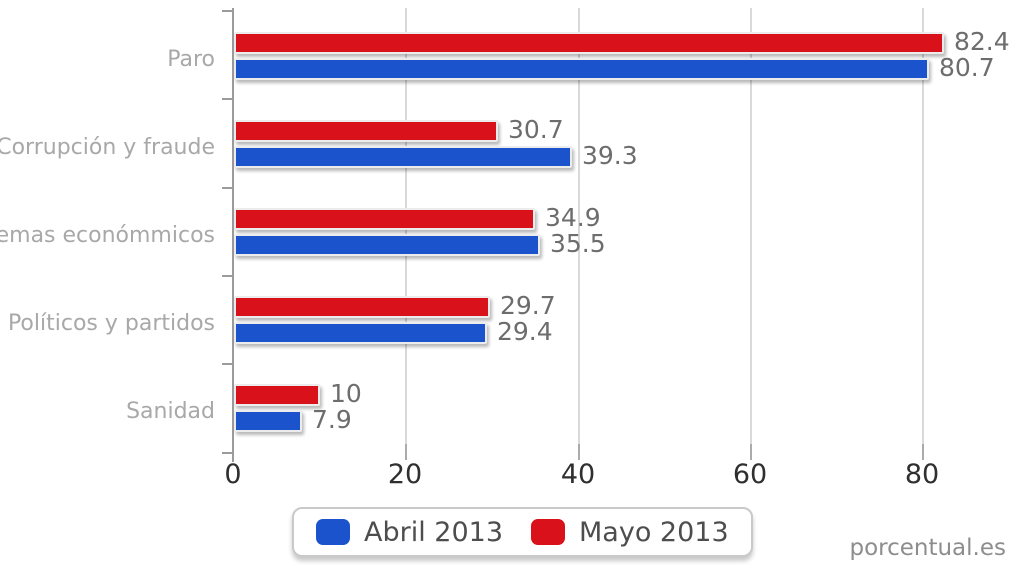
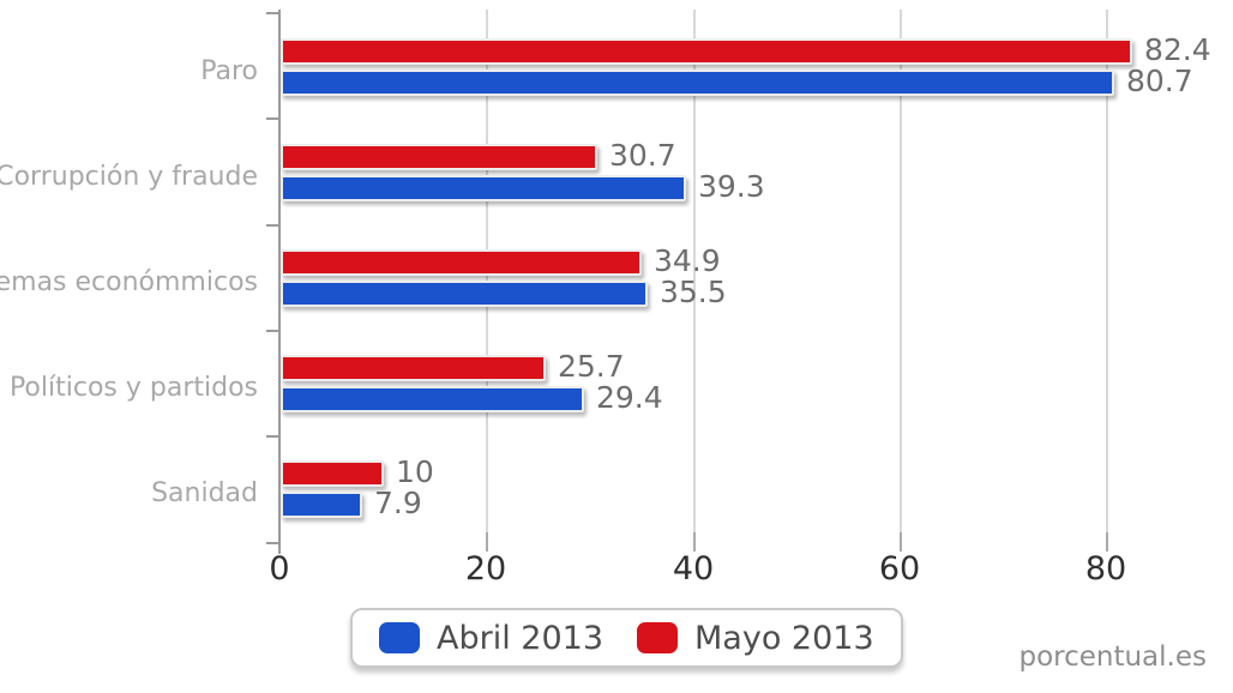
Mayo 2013/Políticos y partidos: 29.7 -> 25.7
